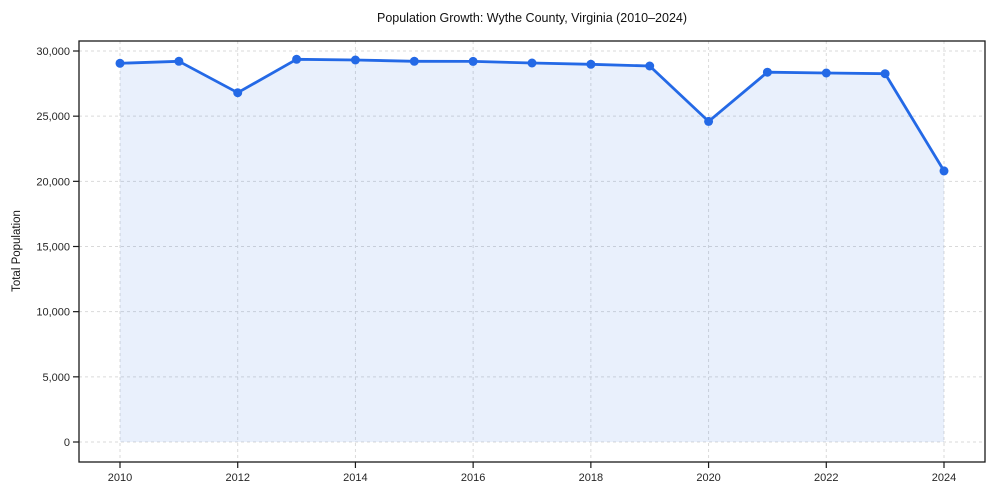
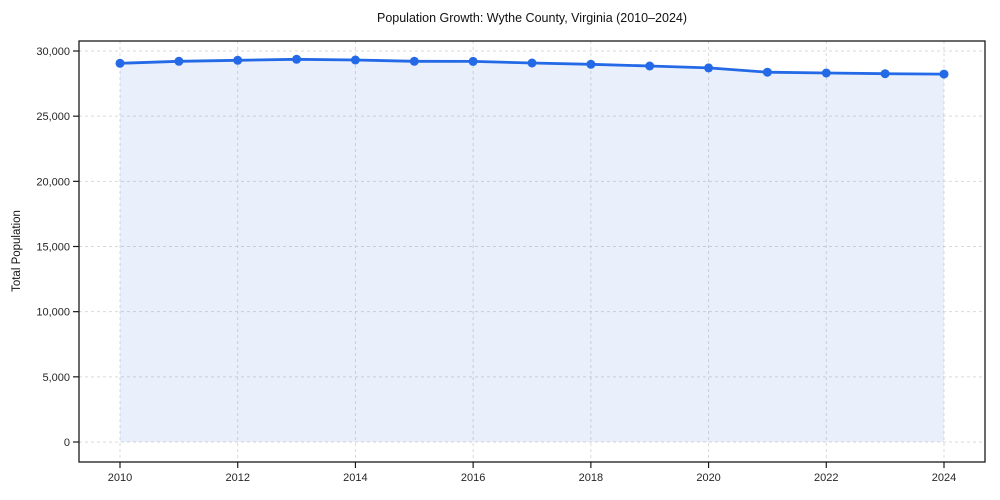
2012: 26800 -> 29300
2020: 24600 -> 28700
2024: 20800 -> 28200
